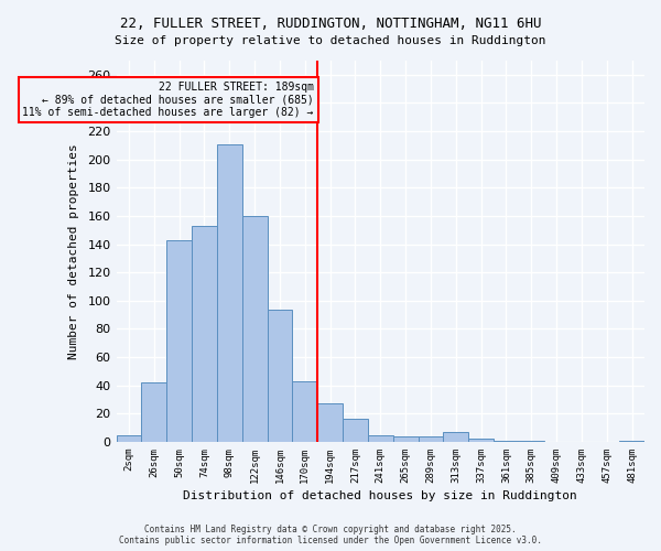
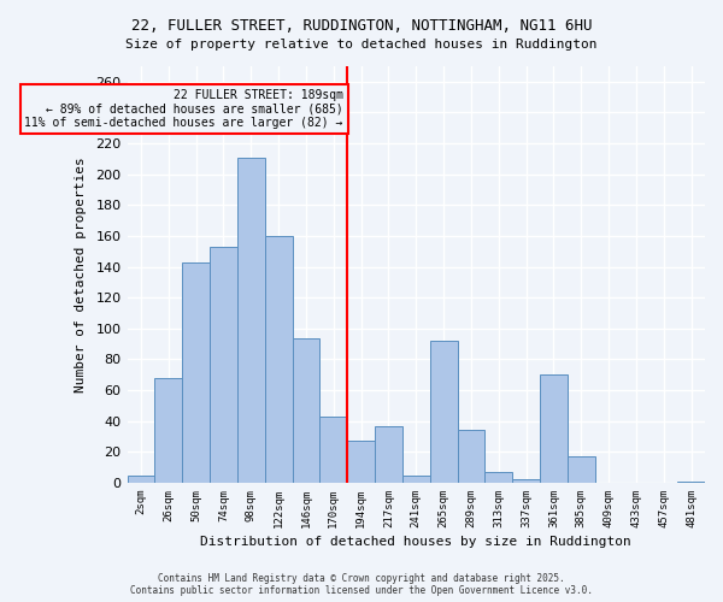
26sqm: 42 -> 68
217sqm: 16 -> 37
265sqm: 4 -> 92
289sqm: 4 -> 34
361sqm: 1 -> 70
385sqm: 1 -> 17
